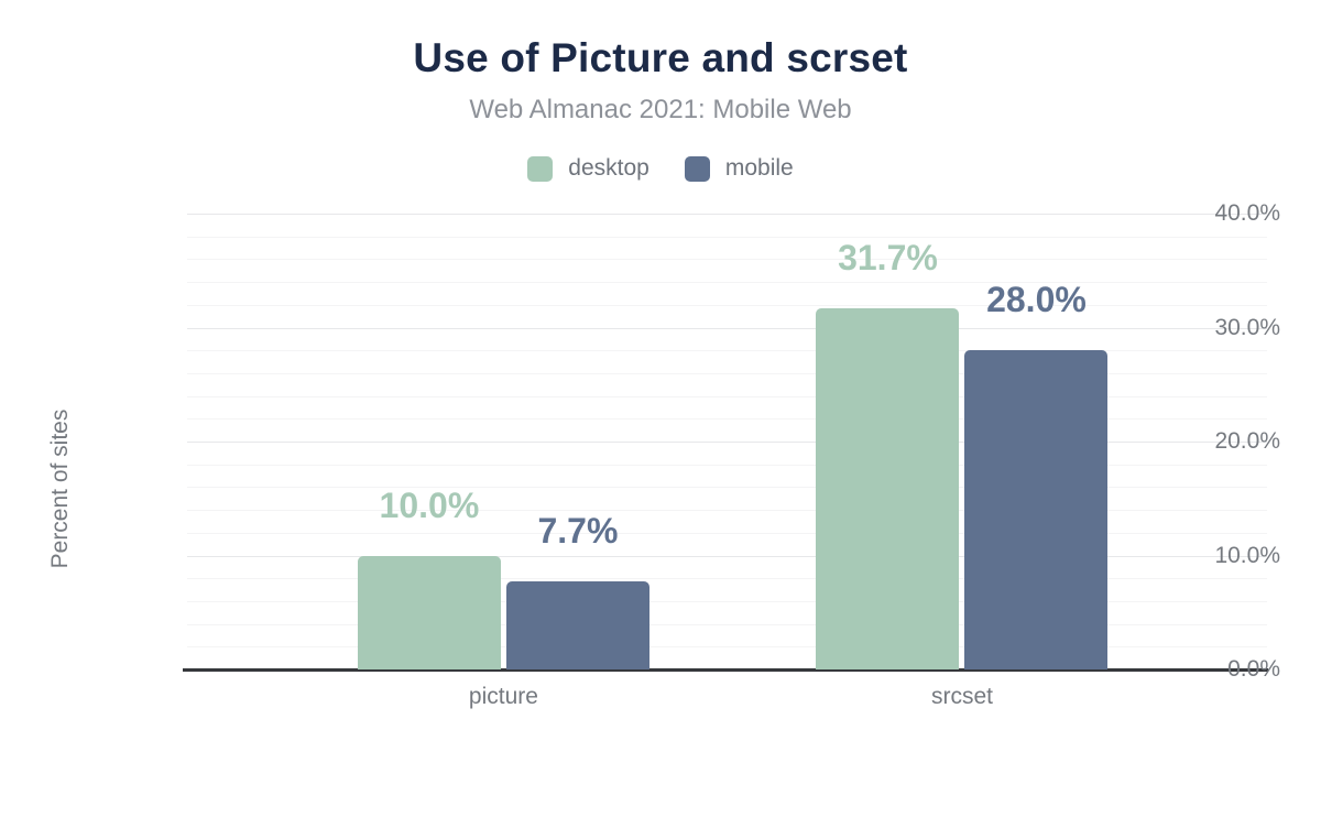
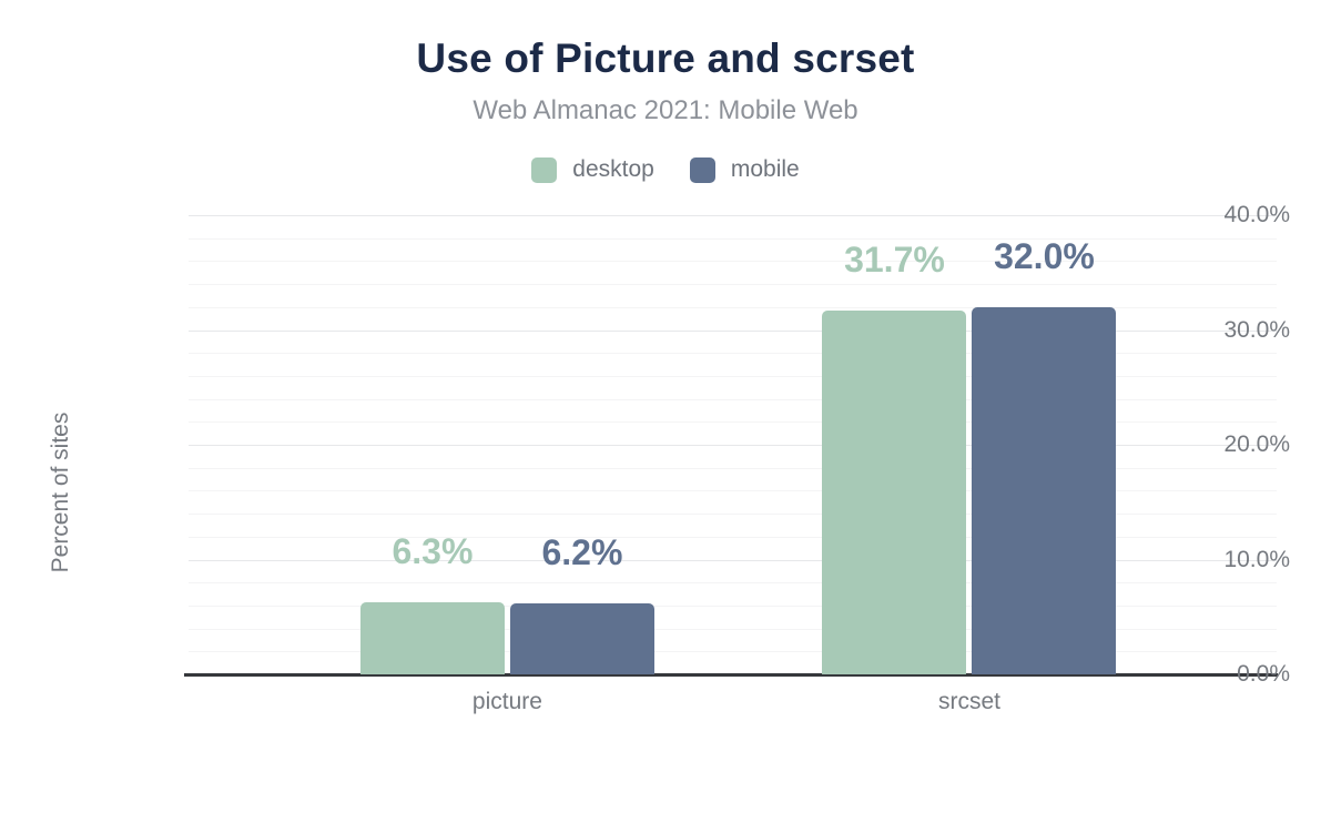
desktop/picture: 10.0% -> 6.3%
mobile/picture: 7.7% -> 6.2%
mobile/srcset: 28.0% -> 32.0%
